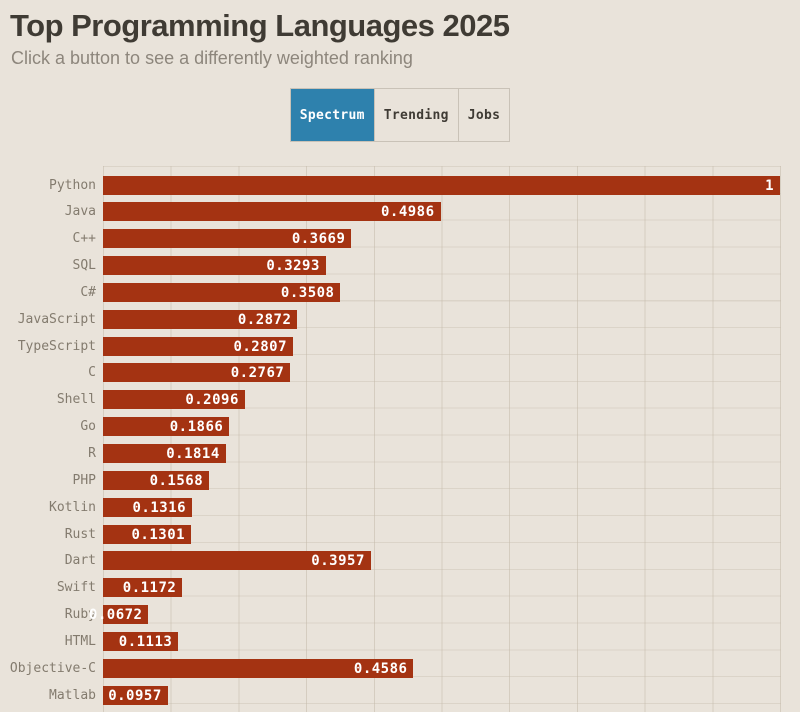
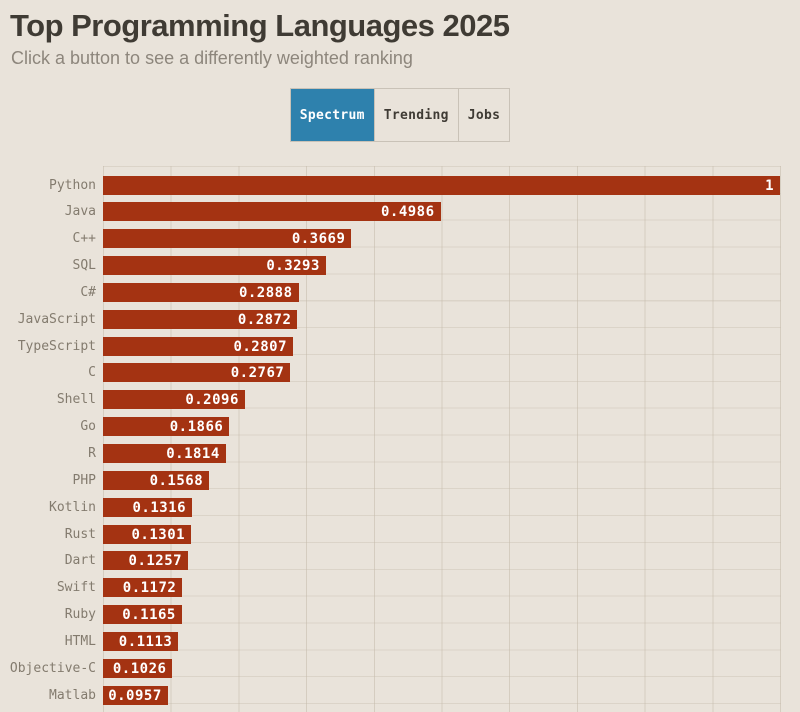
C#: 0.3508 -> 0.2888
Dart: 0.3957 -> 0.1257
Ruby: 0.0672 -> 0.1165
Objective-C: 0.4586 -> 0.1026
